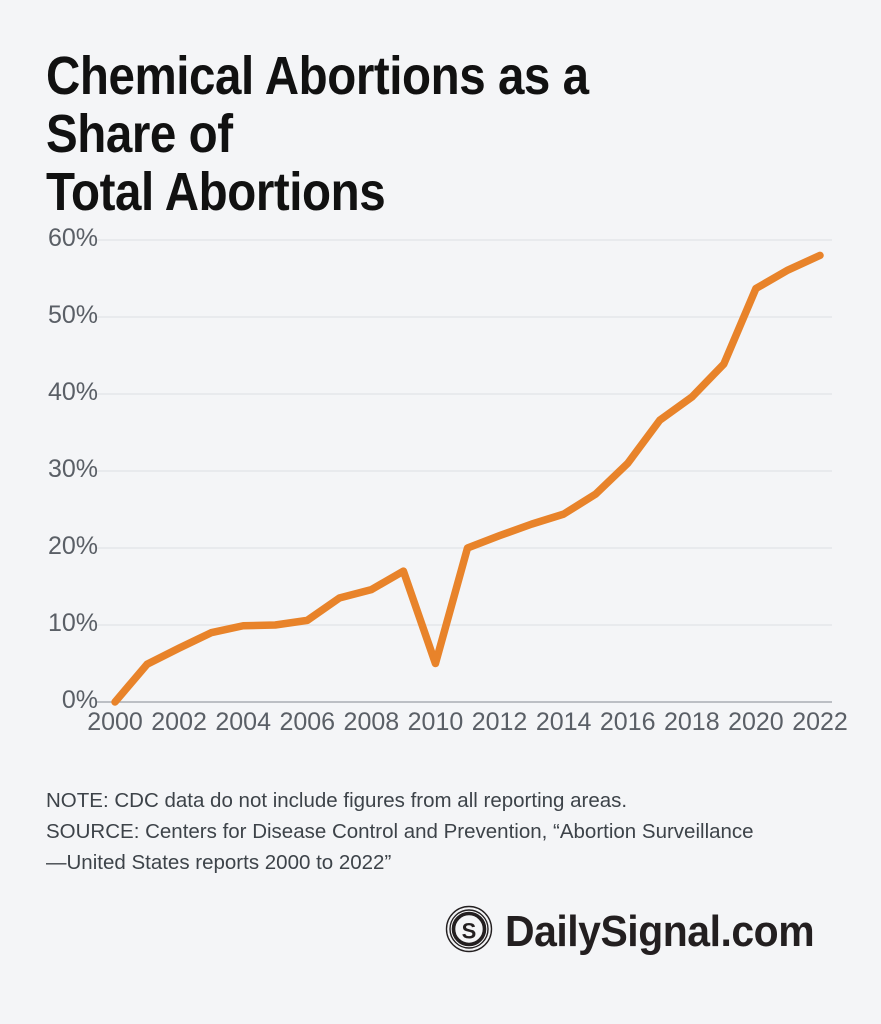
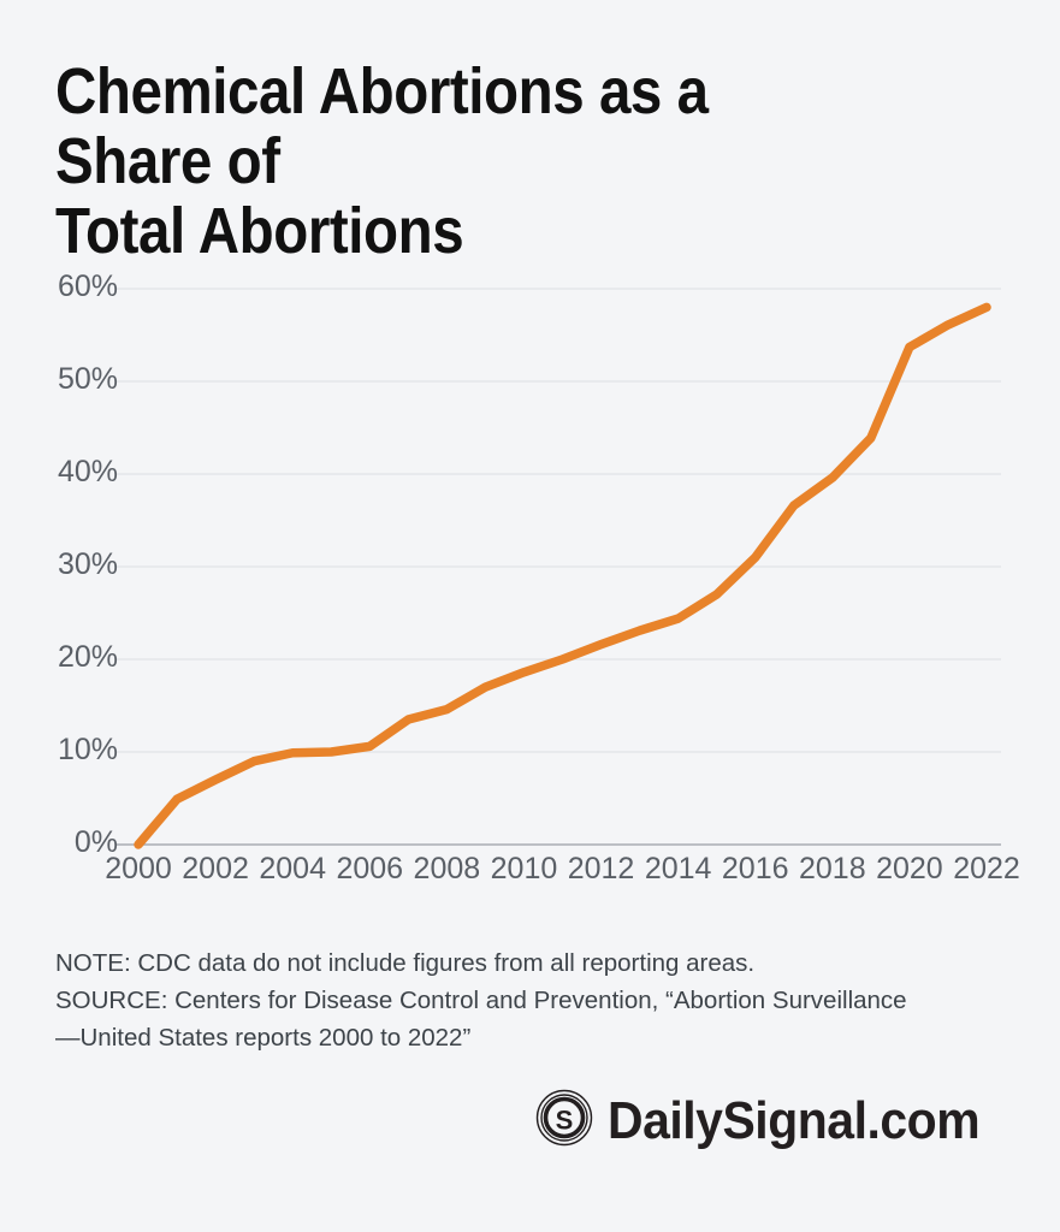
2010: 5% -> 19%
